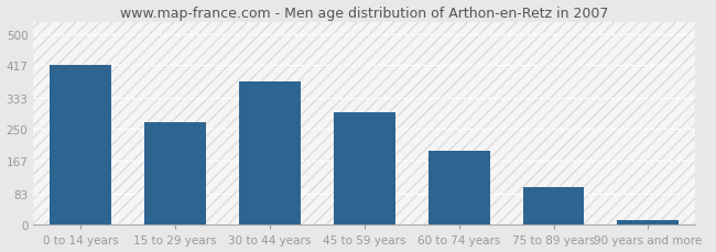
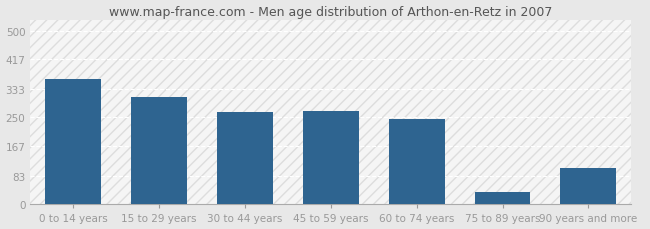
0 to 14 years: 417 -> 360
15 to 29 years: 268 -> 310
30 to 44 years: 375 -> 265
45 to 59 years: 295 -> 270
60 to 74 years: 193 -> 245
75 to 89 years: 100 -> 35
90 years and more: 14 -> 105
